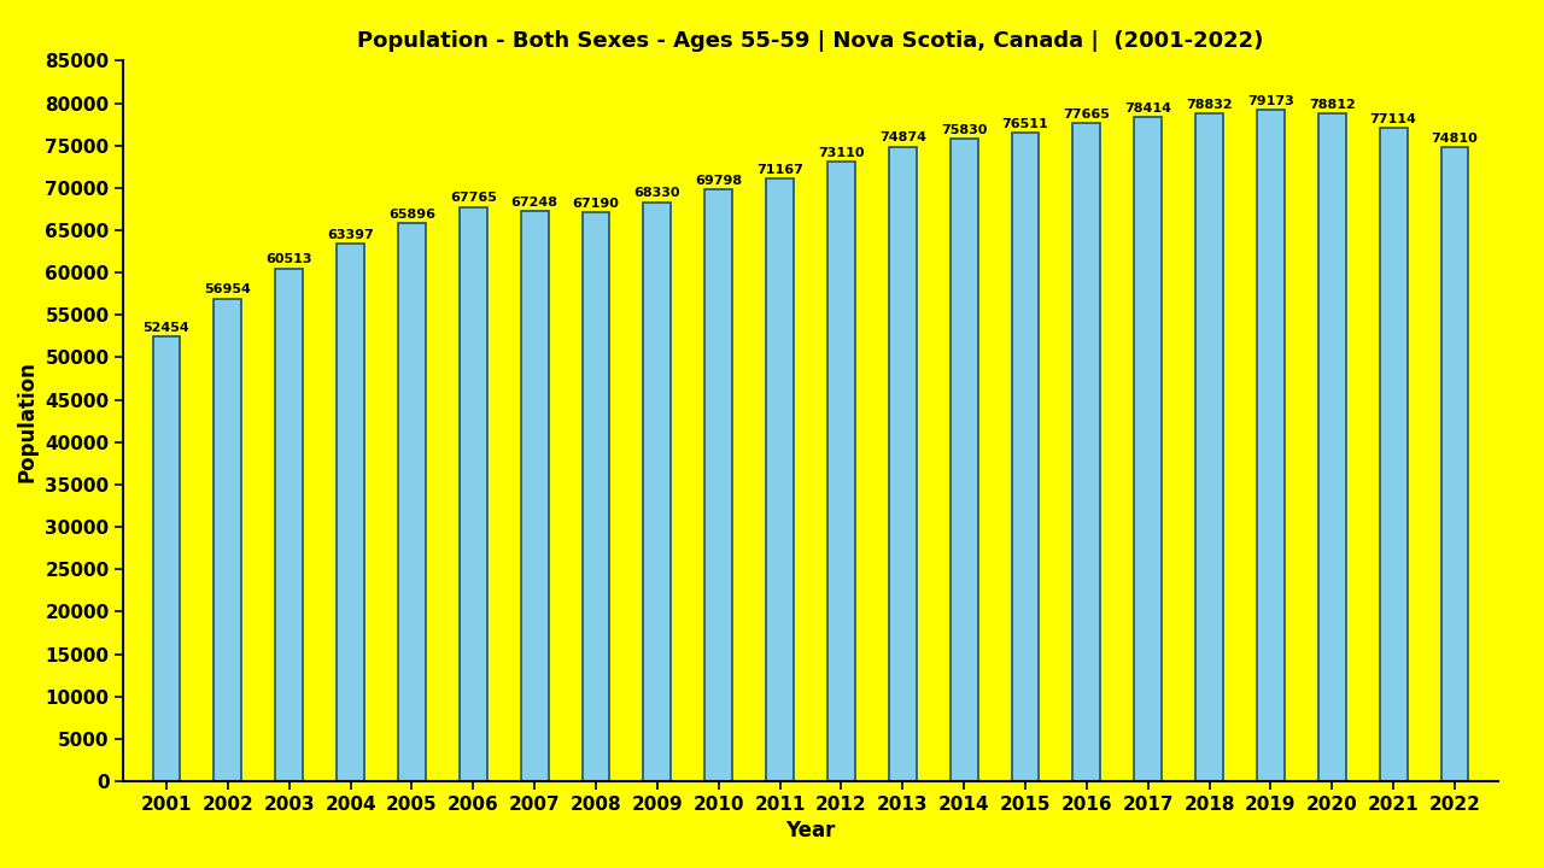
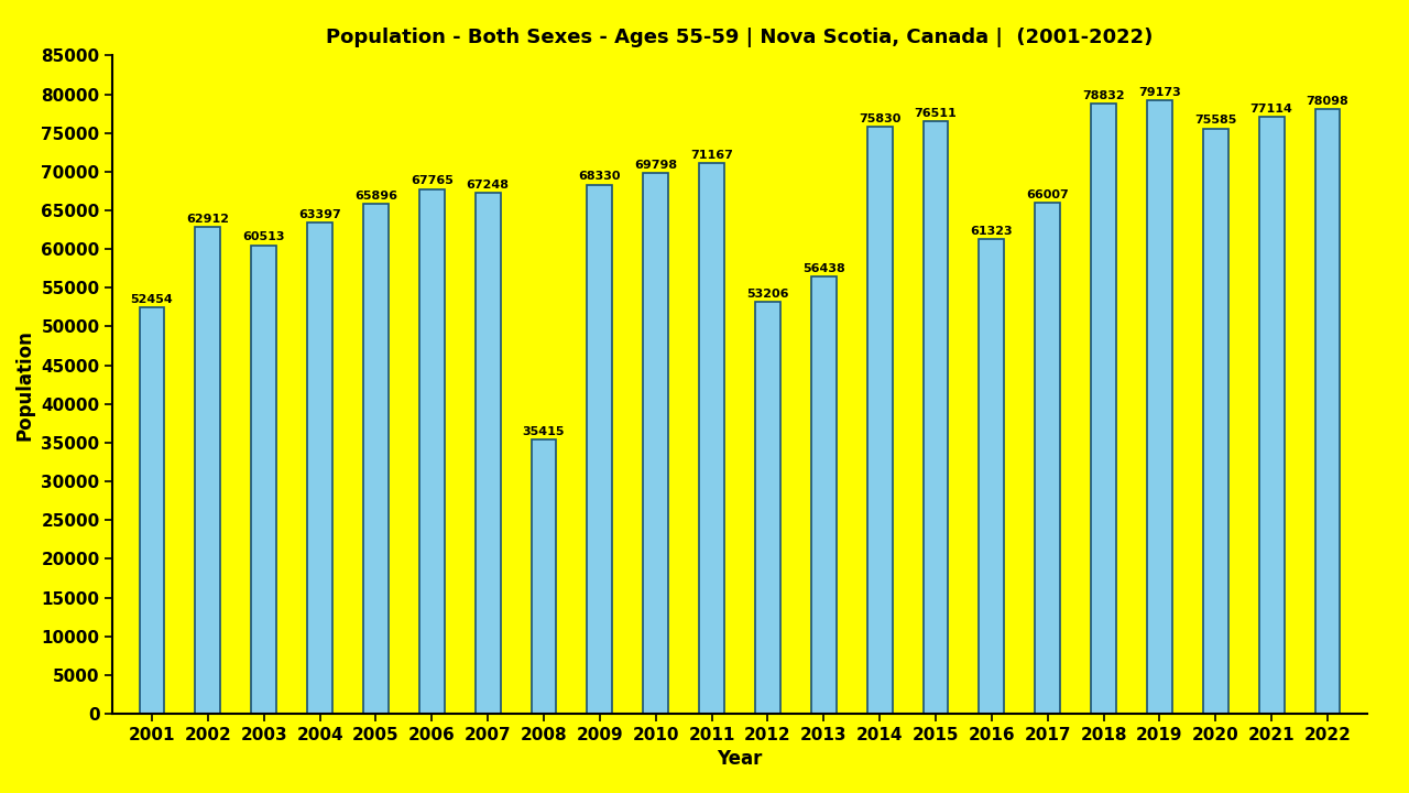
2002: 56954 -> 62912
2008: 67190 -> 35415
2012: 73110 -> 53206
2013: 74874 -> 56438
2016: 77665 -> 61323
2017: 78414 -> 66007
2020: 78812 -> 75585
2022: 74810 -> 78098
